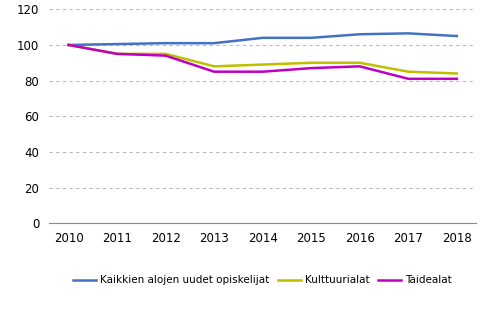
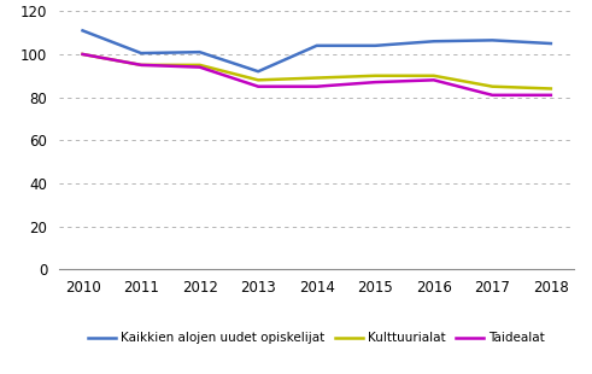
Kaikkien alojen uudet opiskelijat/2010: 100 -> 111
Kaikkien alojen uudet opiskelijat/2013: 101 -> 92
